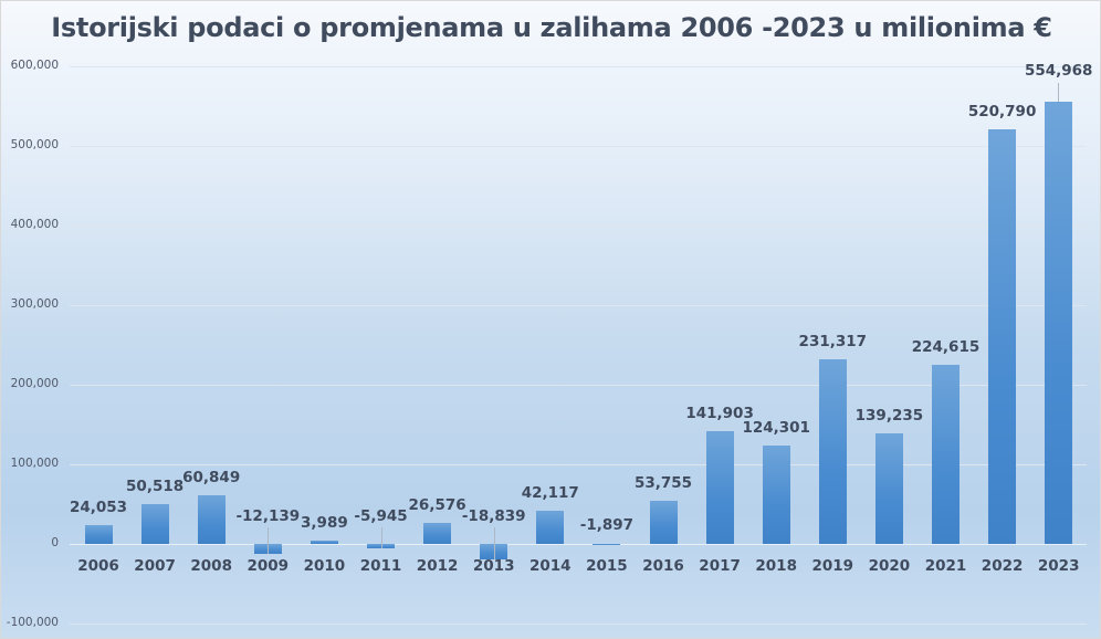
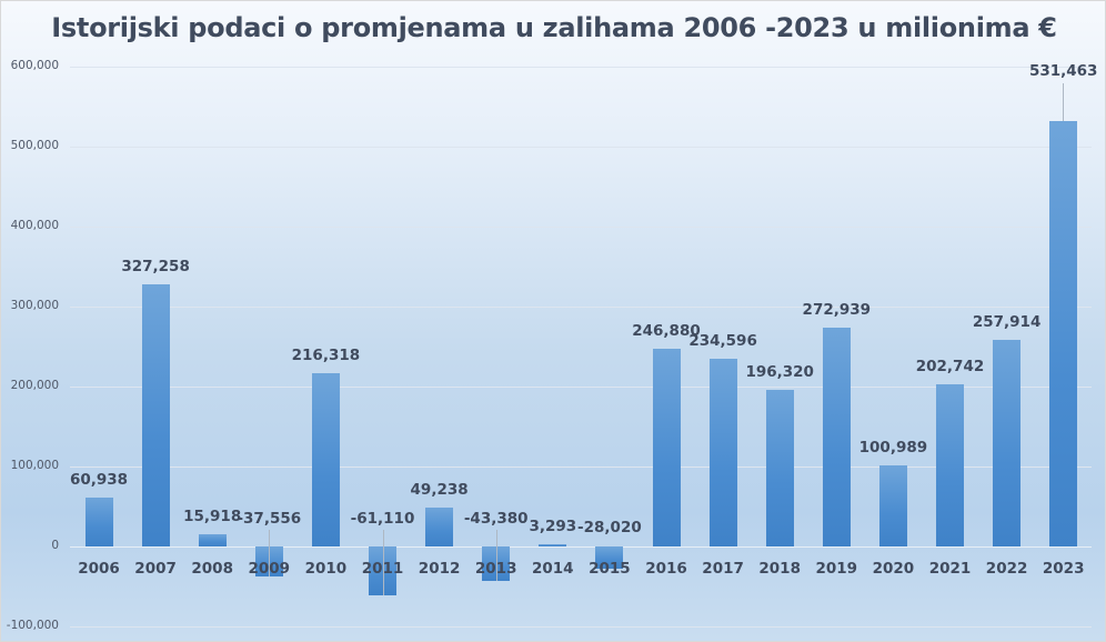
2006: 24,053 -> 60,938
2007: 50,518 -> 327,258
2008: 60,849 -> 15,918
2009: -12,139 -> -37,556
2010: 3,989 -> 216,318
2011: -5,945 -> -61,110
2012: 26,576 -> 49,238
2013: -18,839 -> -43,380
2014: 42,117 -> 3,293
2015: -1,897 -> -28,020
2016: 53,755 -> 246,880
2017: 141,903 -> 234,596
2018: 124,301 -> 196,320
2019: 231,317 -> 272,939
2020: 139,235 -> 100,989
2021: 224,615 -> 202,742
2022: 520,790 -> 257,914
2023: 554,968 -> 531,463
